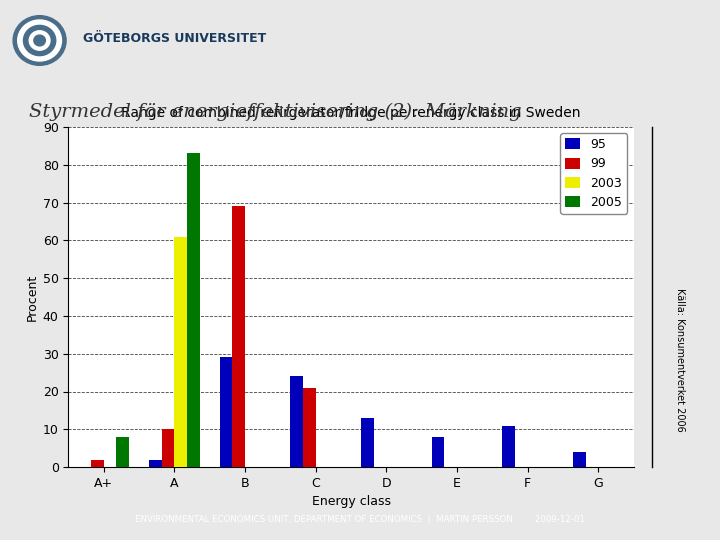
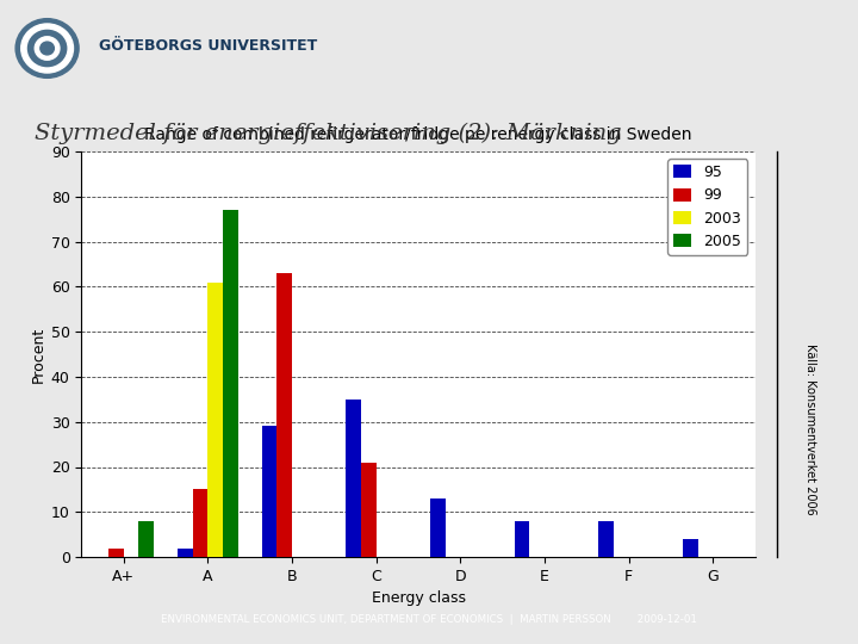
99/A: 10 -> 15
2005/A: 83 -> 77
99/B: 69 -> 63
95/C: 24 -> 35
95/F: 11 -> 8
